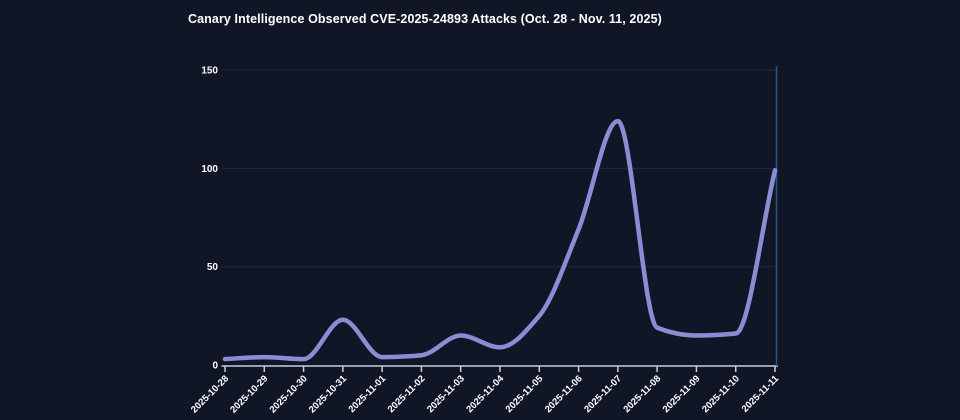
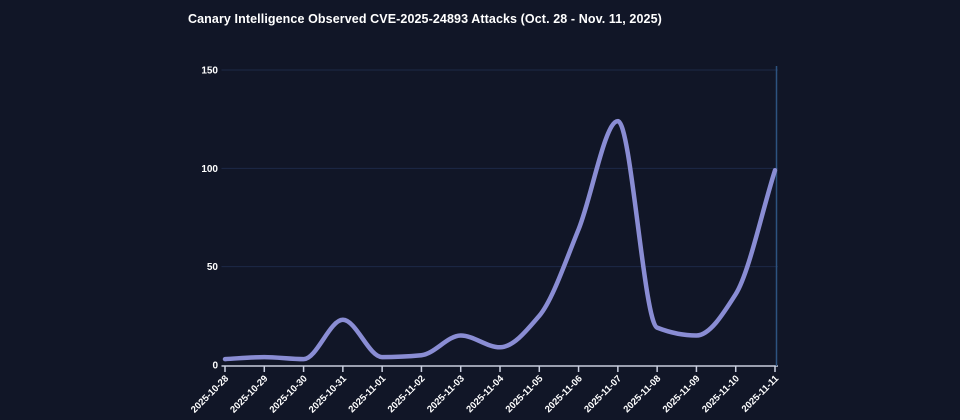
2025-11-10: 16 -> 36
